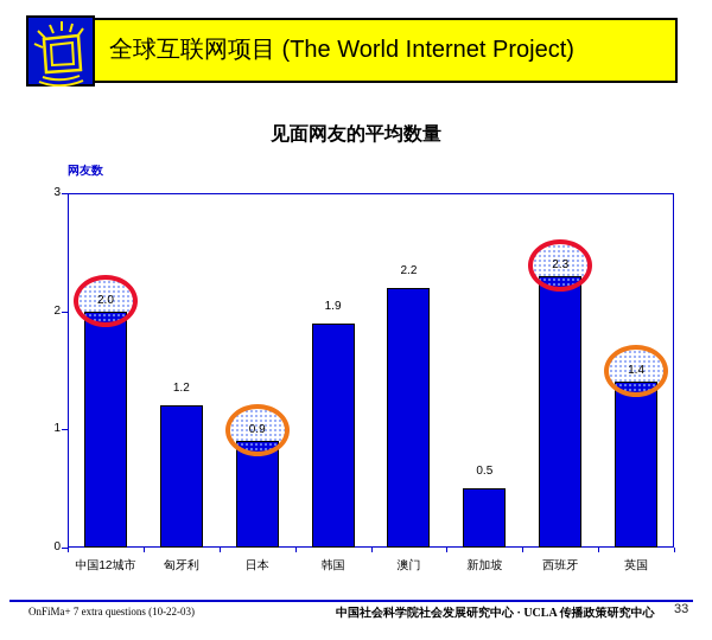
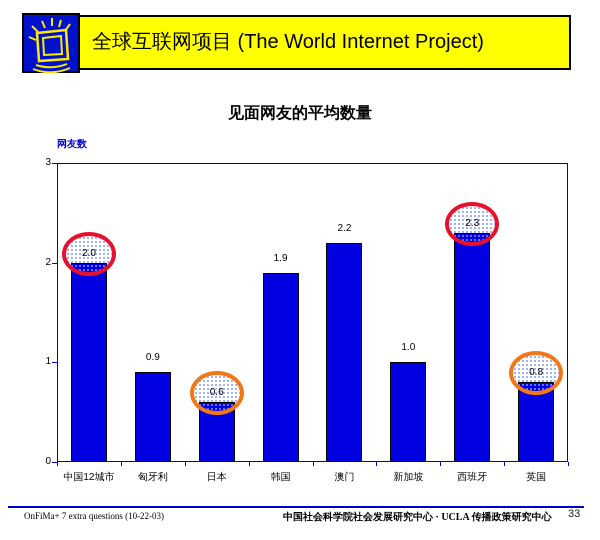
匈牙利: 1.2 -> 0.9
日本: 0.9 -> 0.6
新加坡: 0.5 -> 1.0
英国: 1.4 -> 0.8
